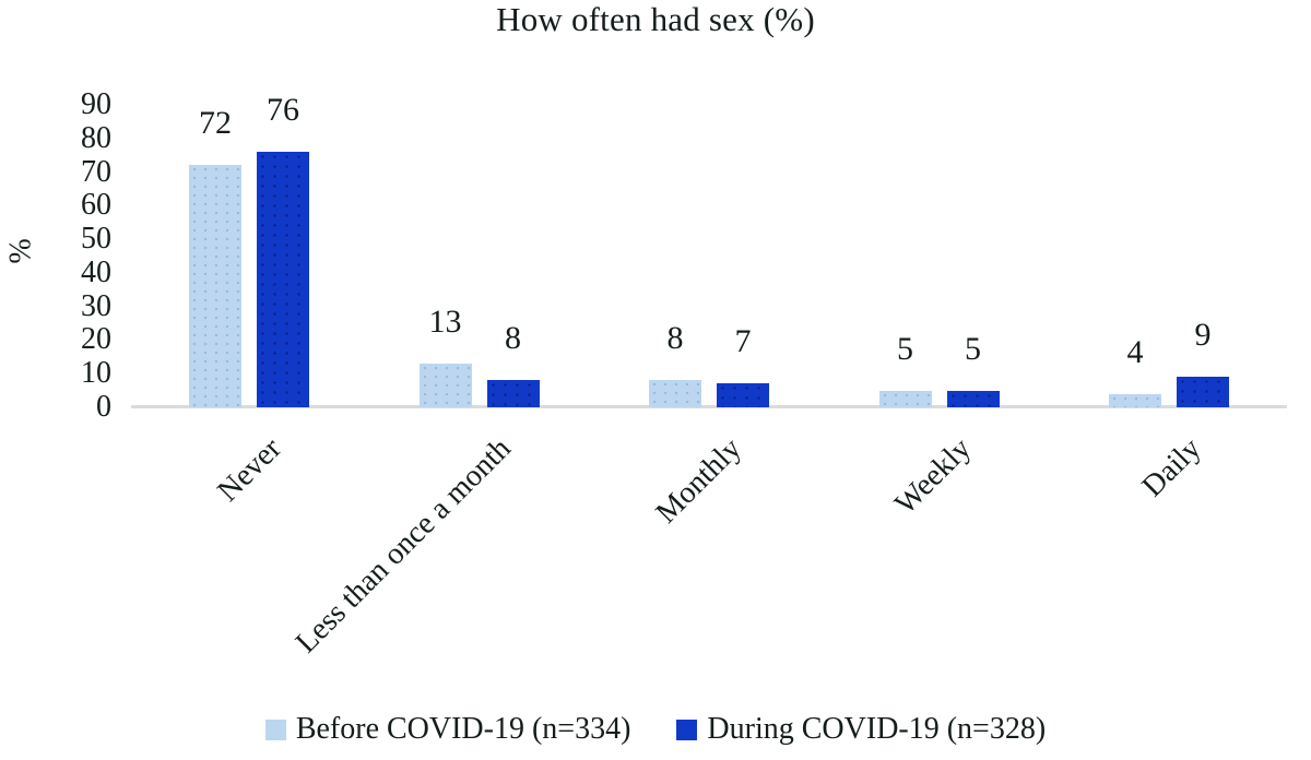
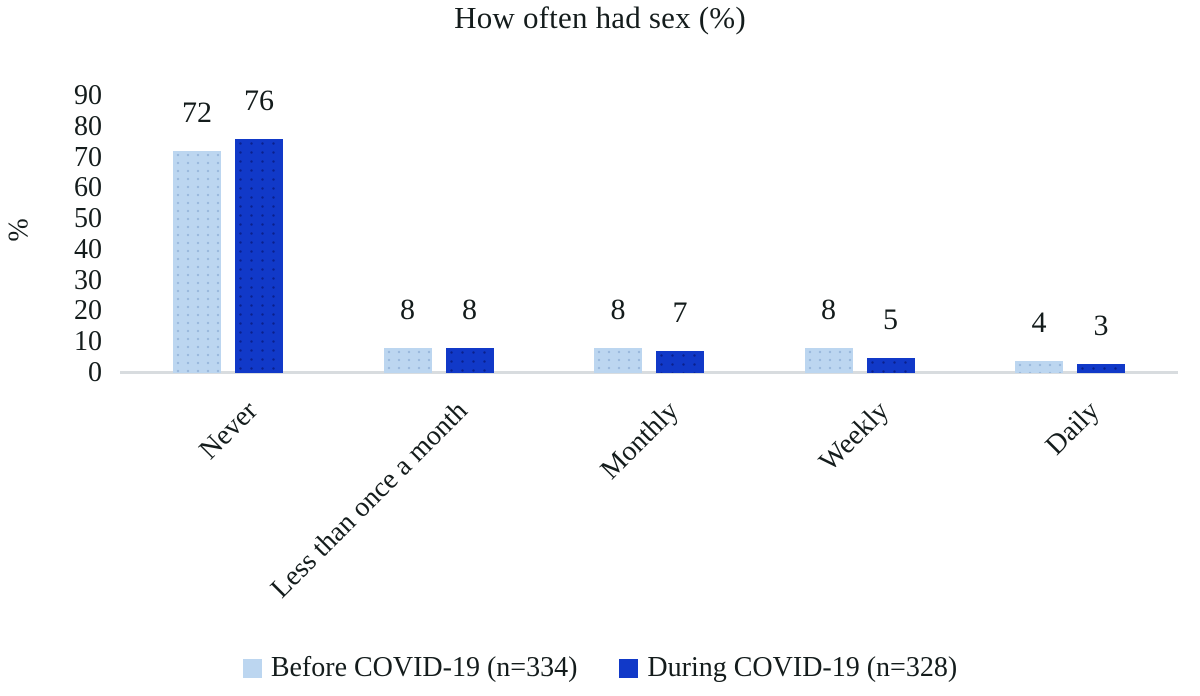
Before COVID-19 (n=334)/Less than once a month: 13 -> 8
Before COVID-19 (n=334)/Weekly: 5 -> 8
During COVID-19 (n=328)/Daily: 9 -> 3
